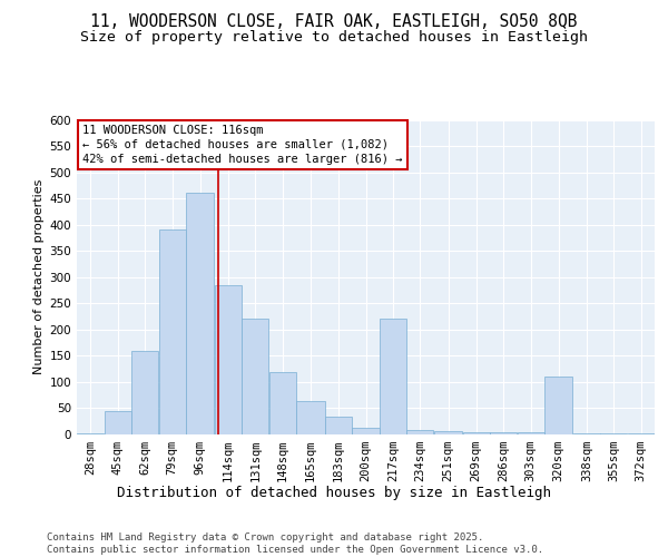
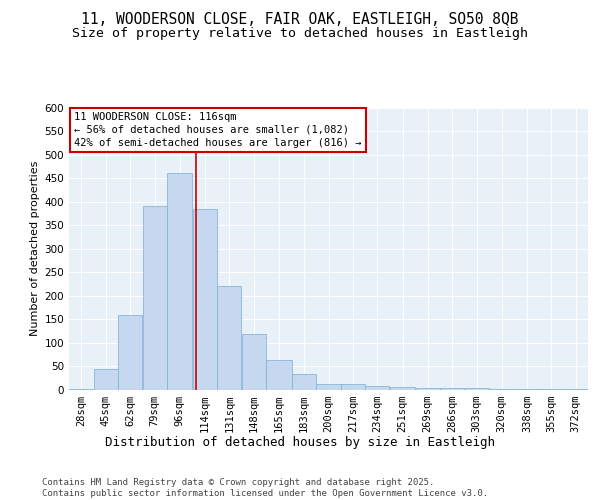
114sqm: 285 -> 385
217sqm: 220 -> 13
320sqm: 110 -> 3
